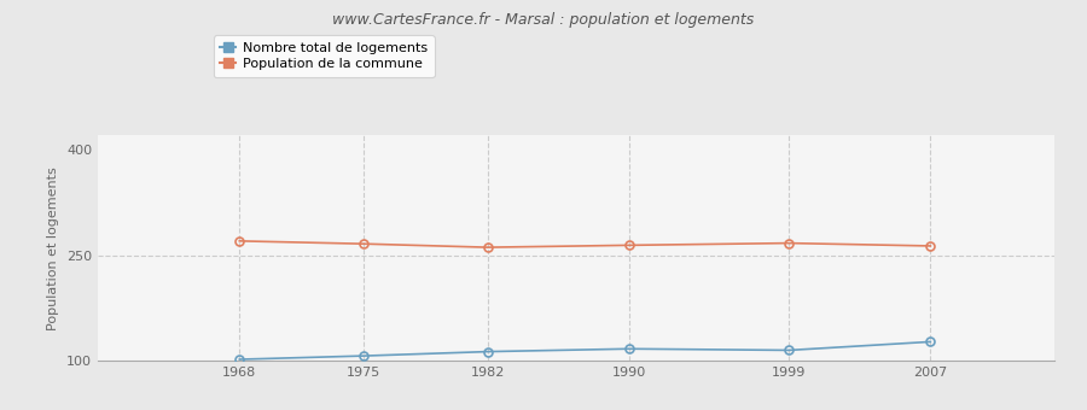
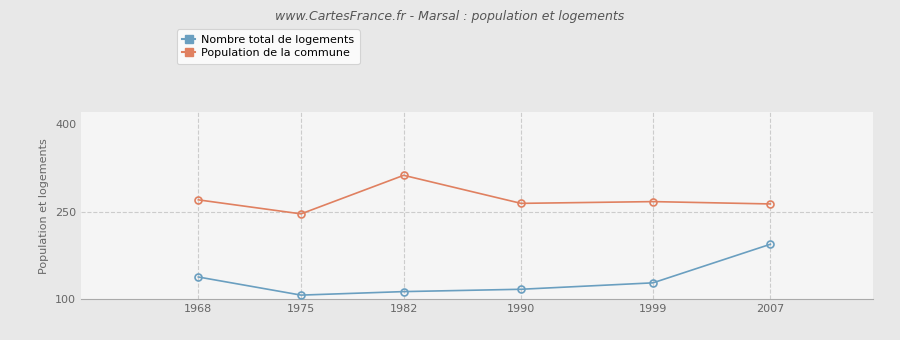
Nombre total de logements/1968: 102 -> 138
Population de la commune/1975: 266 -> 246
Population de la commune/1982: 261 -> 312
Nombre total de logements/1999: 115 -> 128
Nombre total de logements/2007: 127 -> 194
